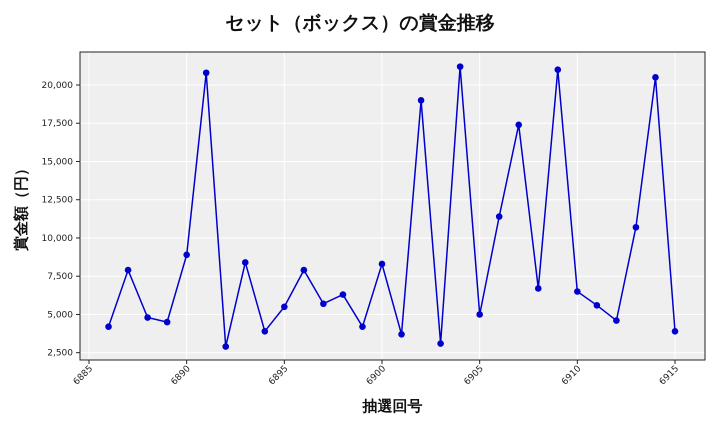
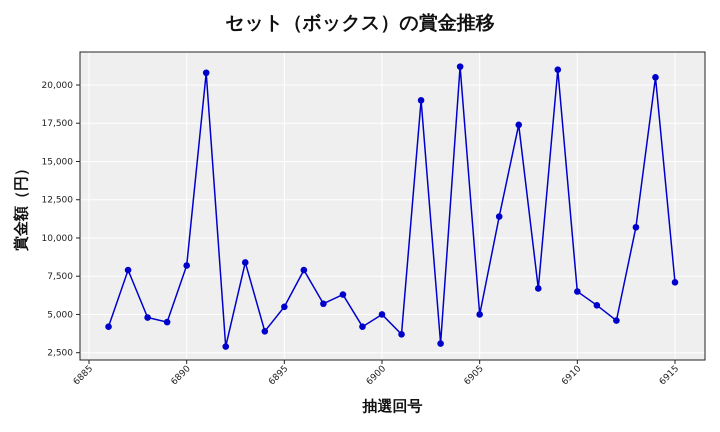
6890: 8900 -> 8200
6900: 8300 -> 5000
6915: 3900 -> 7100
